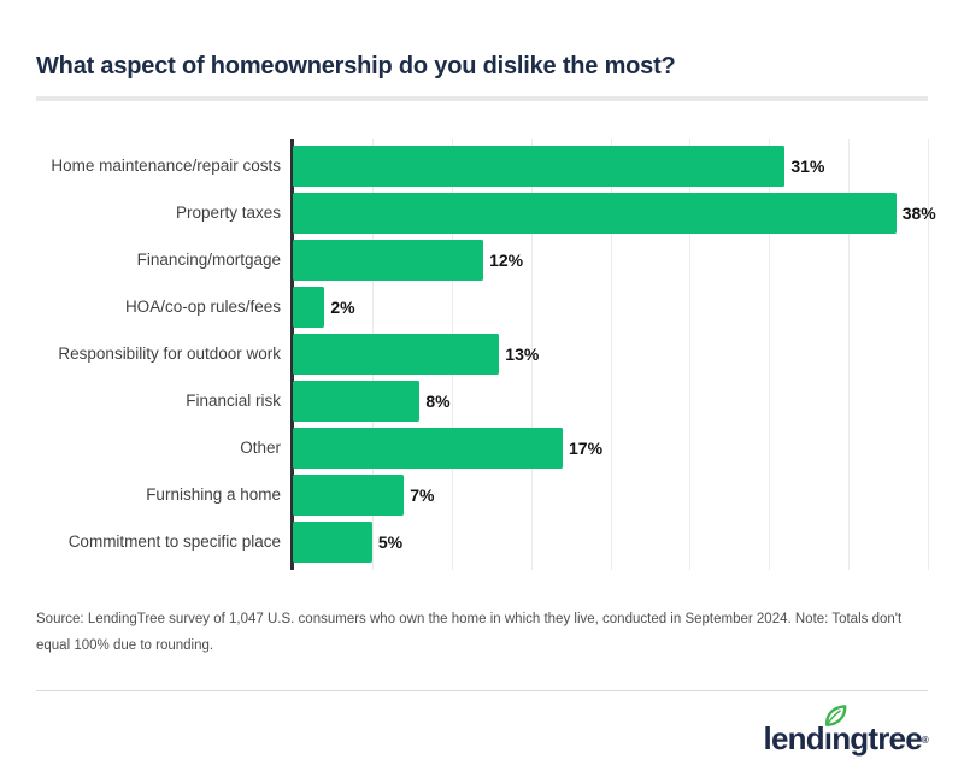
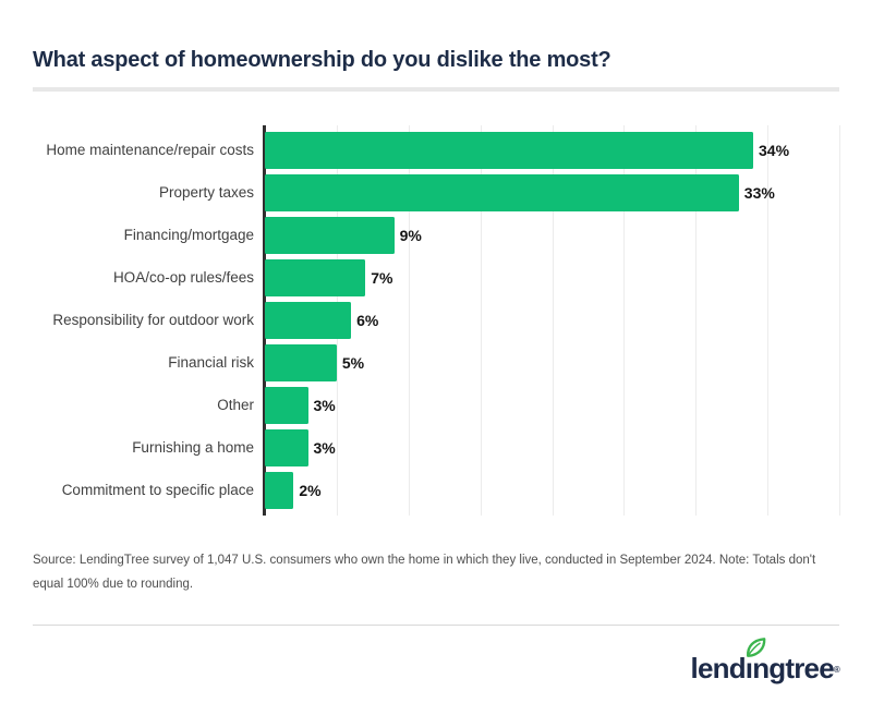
Home maintenance/repair costs: 31% -> 34%
Property taxes: 38% -> 33%
Financing/mortgage: 12% -> 9%
HOA/co-op rules/fees: 2% -> 7%
Responsibility for outdoor work: 13% -> 6%
Financial risk: 8% -> 5%
Other: 17% -> 3%
Furnishing a home: 7% -> 3%
Commitment to specific place: 5% -> 2%
